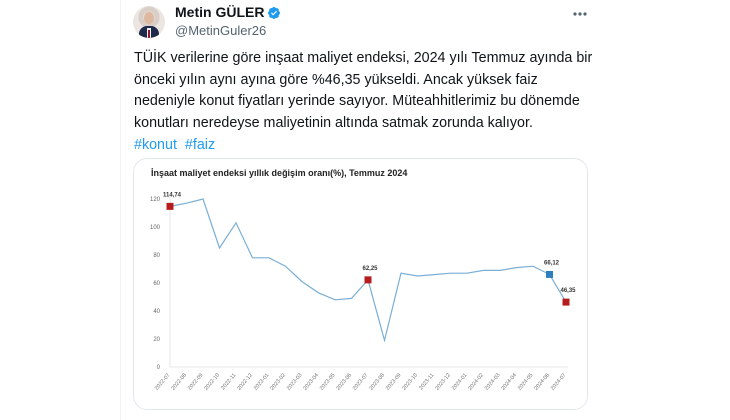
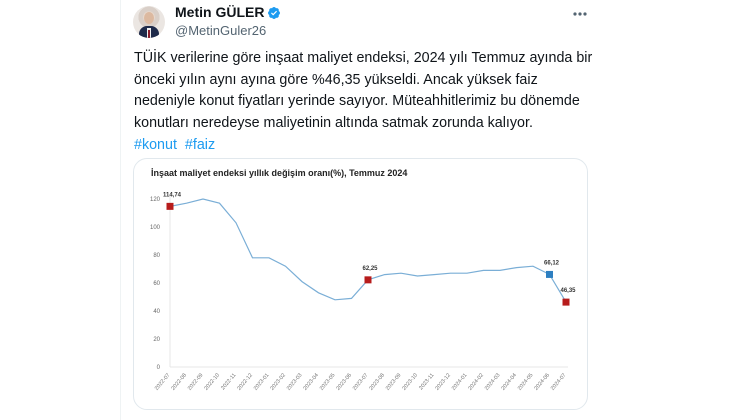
2022-10: 85 -> 117
2023-08: 19 -> 66
